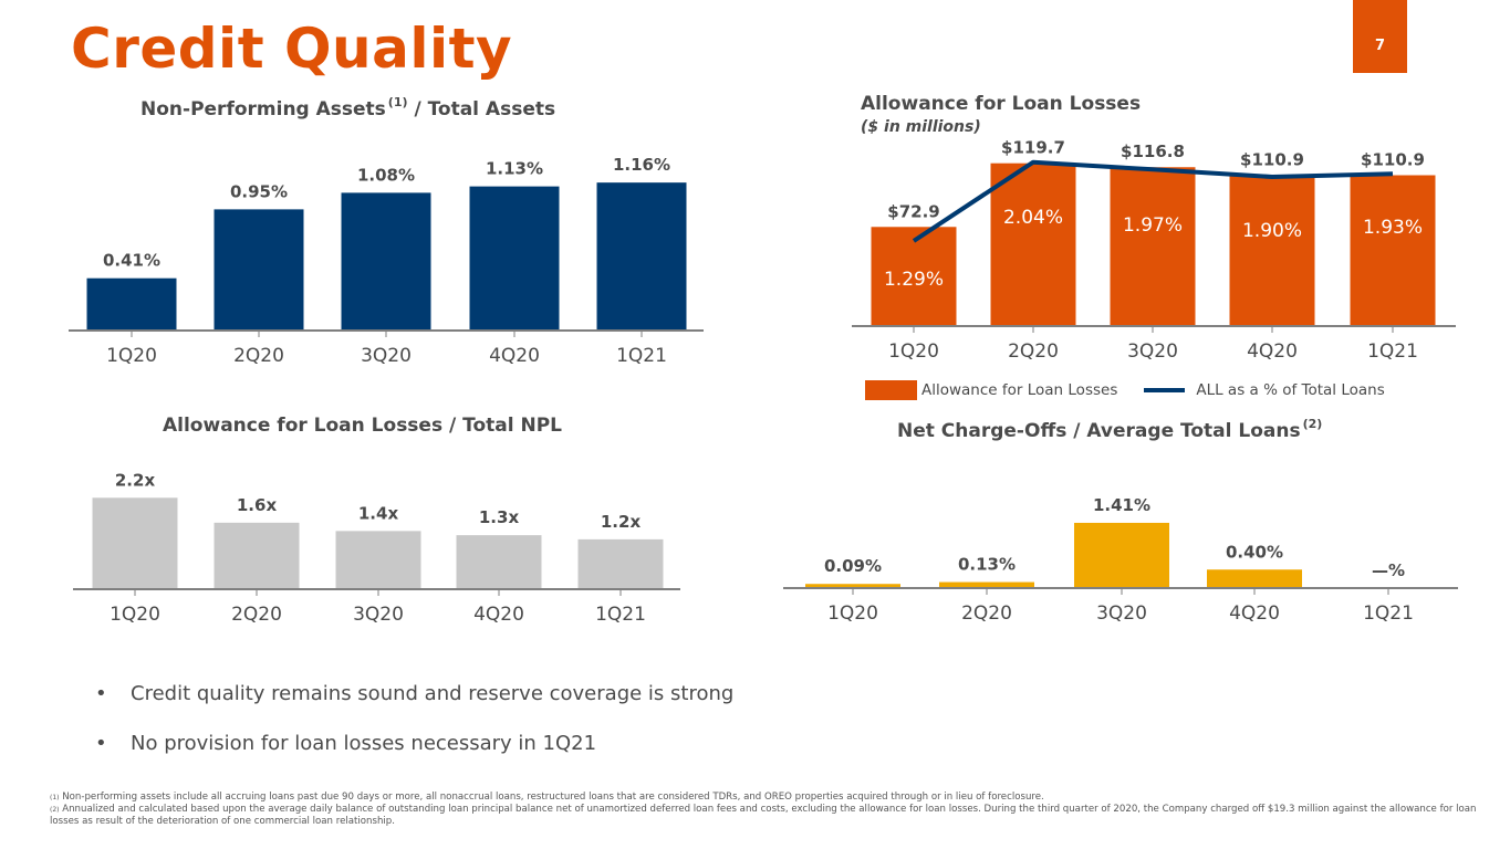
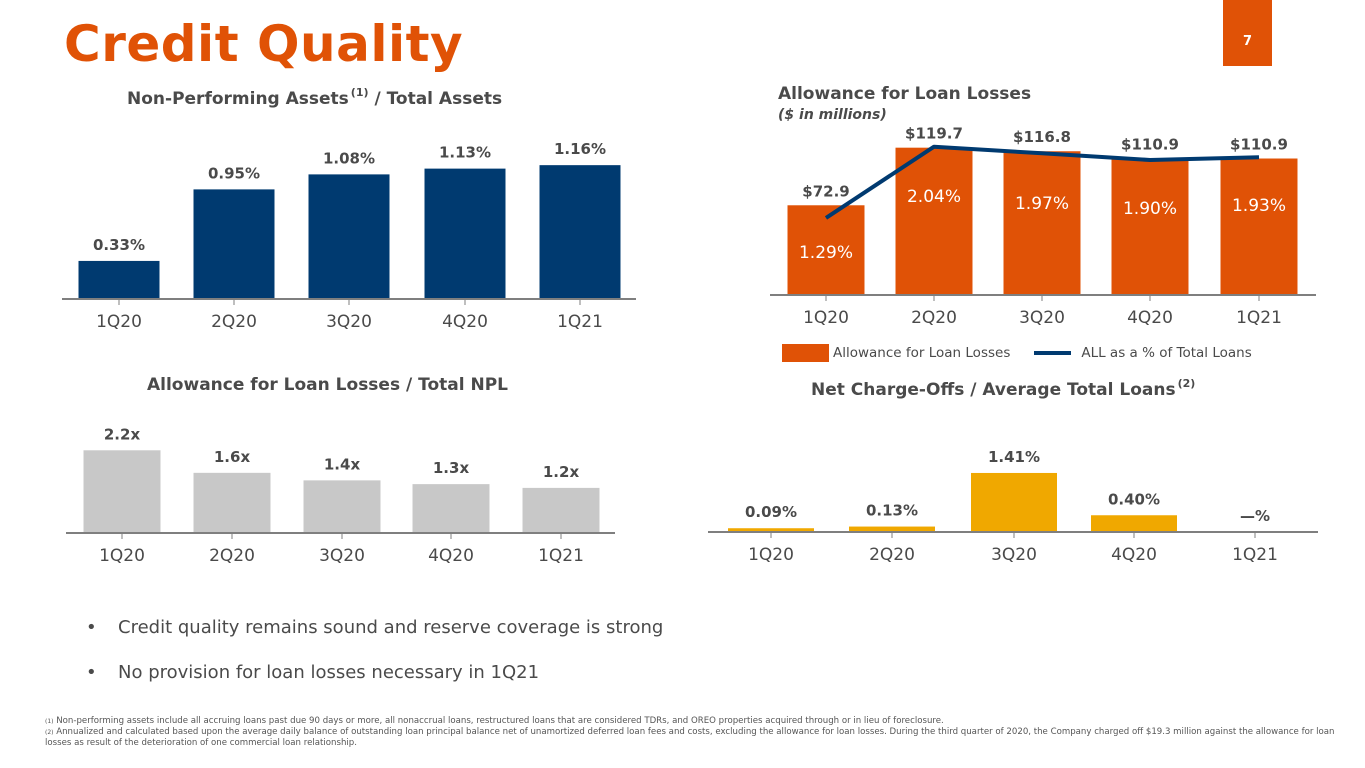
Non-Performing Assets/1Q20: 0.41% -> 0.33%
